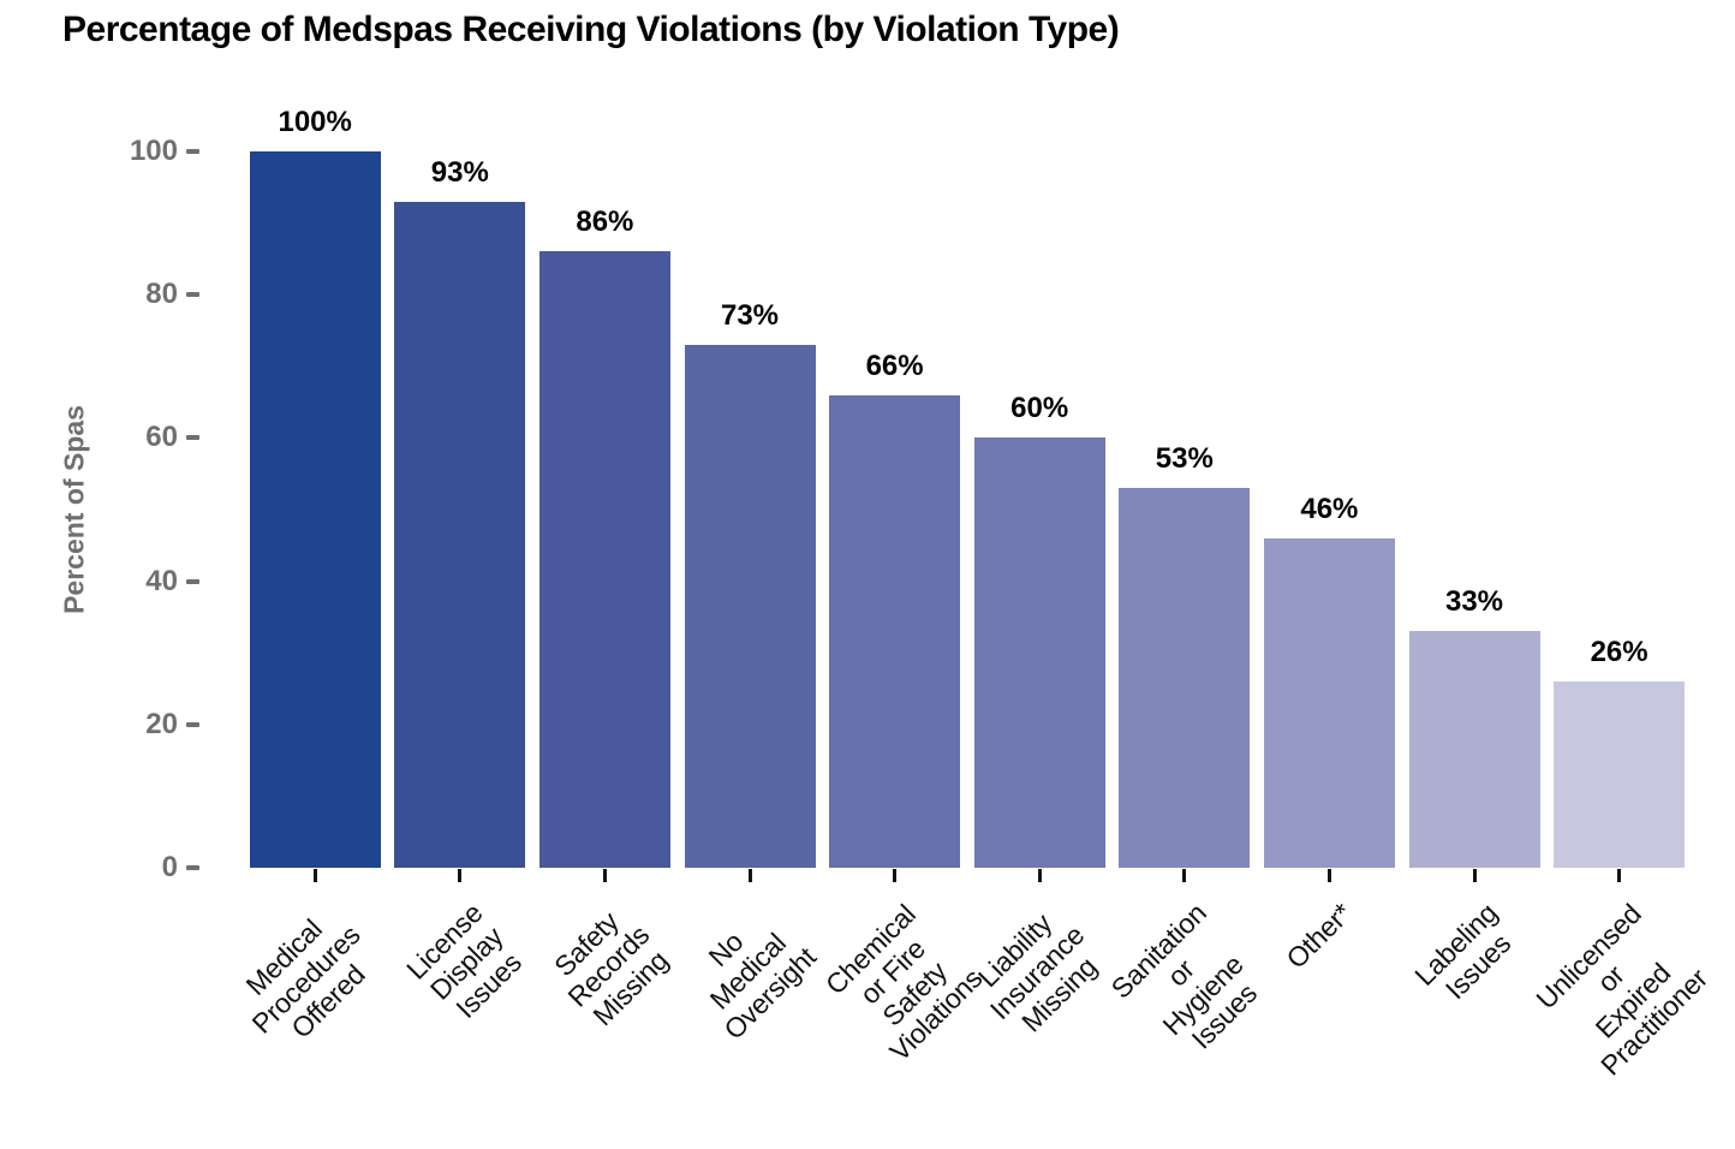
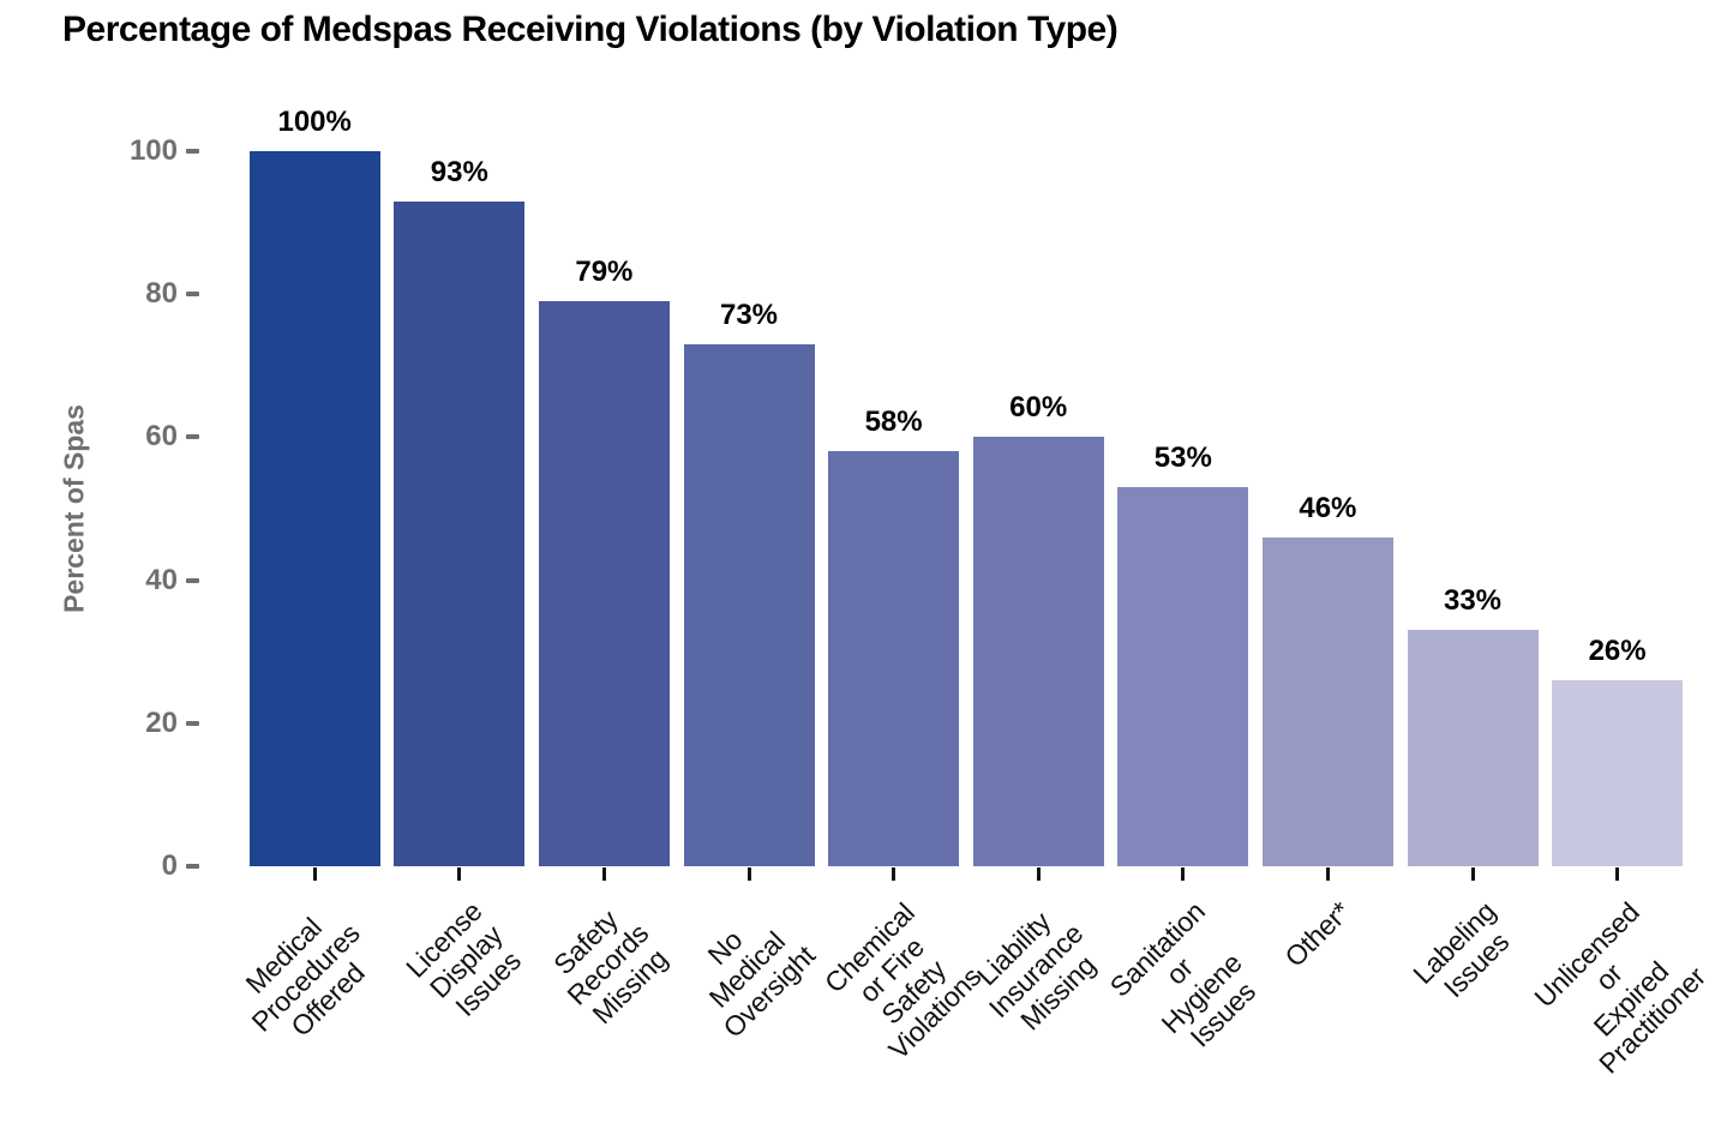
Safety Records Missing: 86% -> 79%
Chemical or Fire Safety Violations: 66% -> 58%
